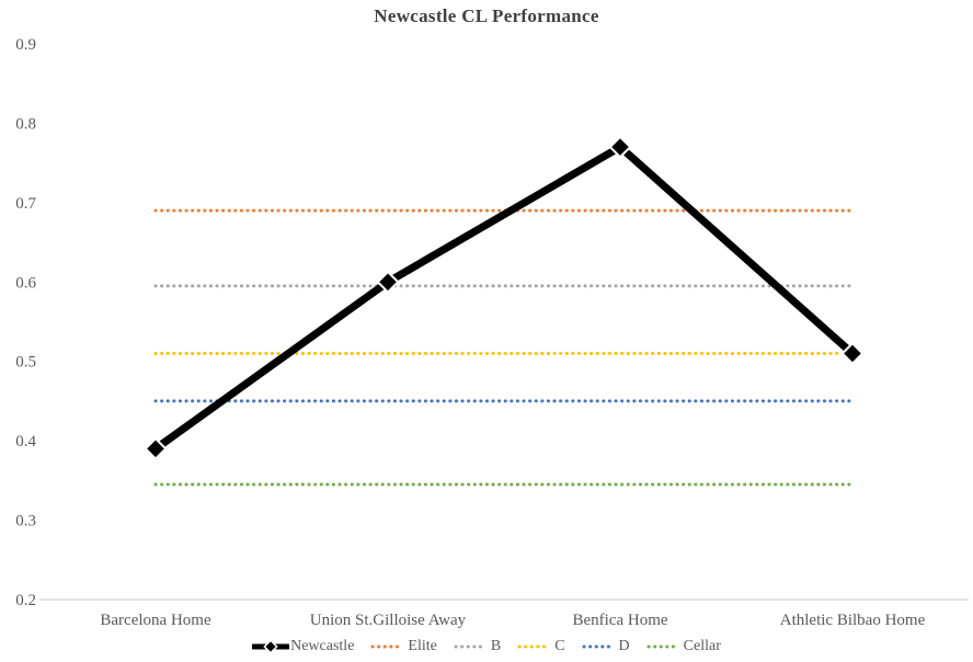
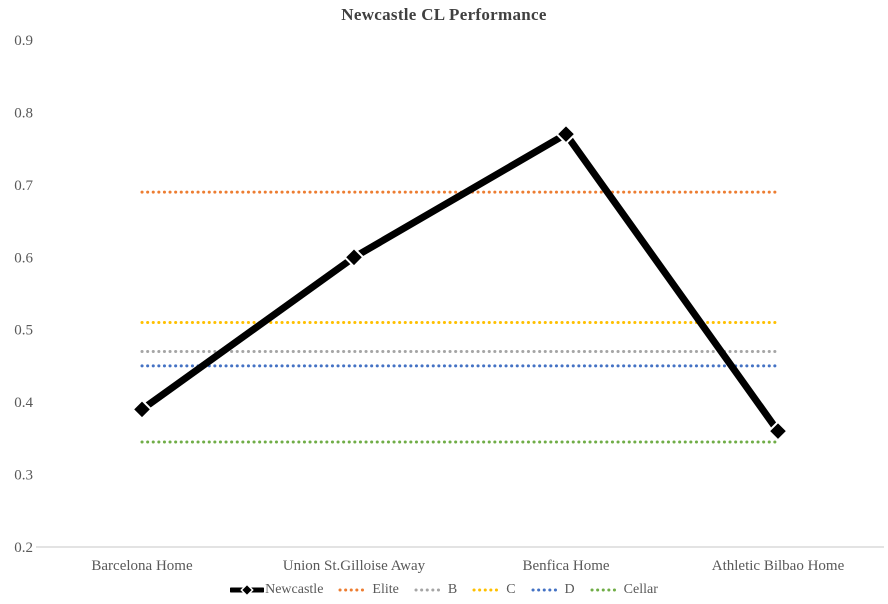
B/Barcelona Home: 0.59 -> 0.47
Elite/Benfica Home: 0.69 -> 0.66
Newcastle/Athletic Bilbao Home: 0.51 -> 0.36
